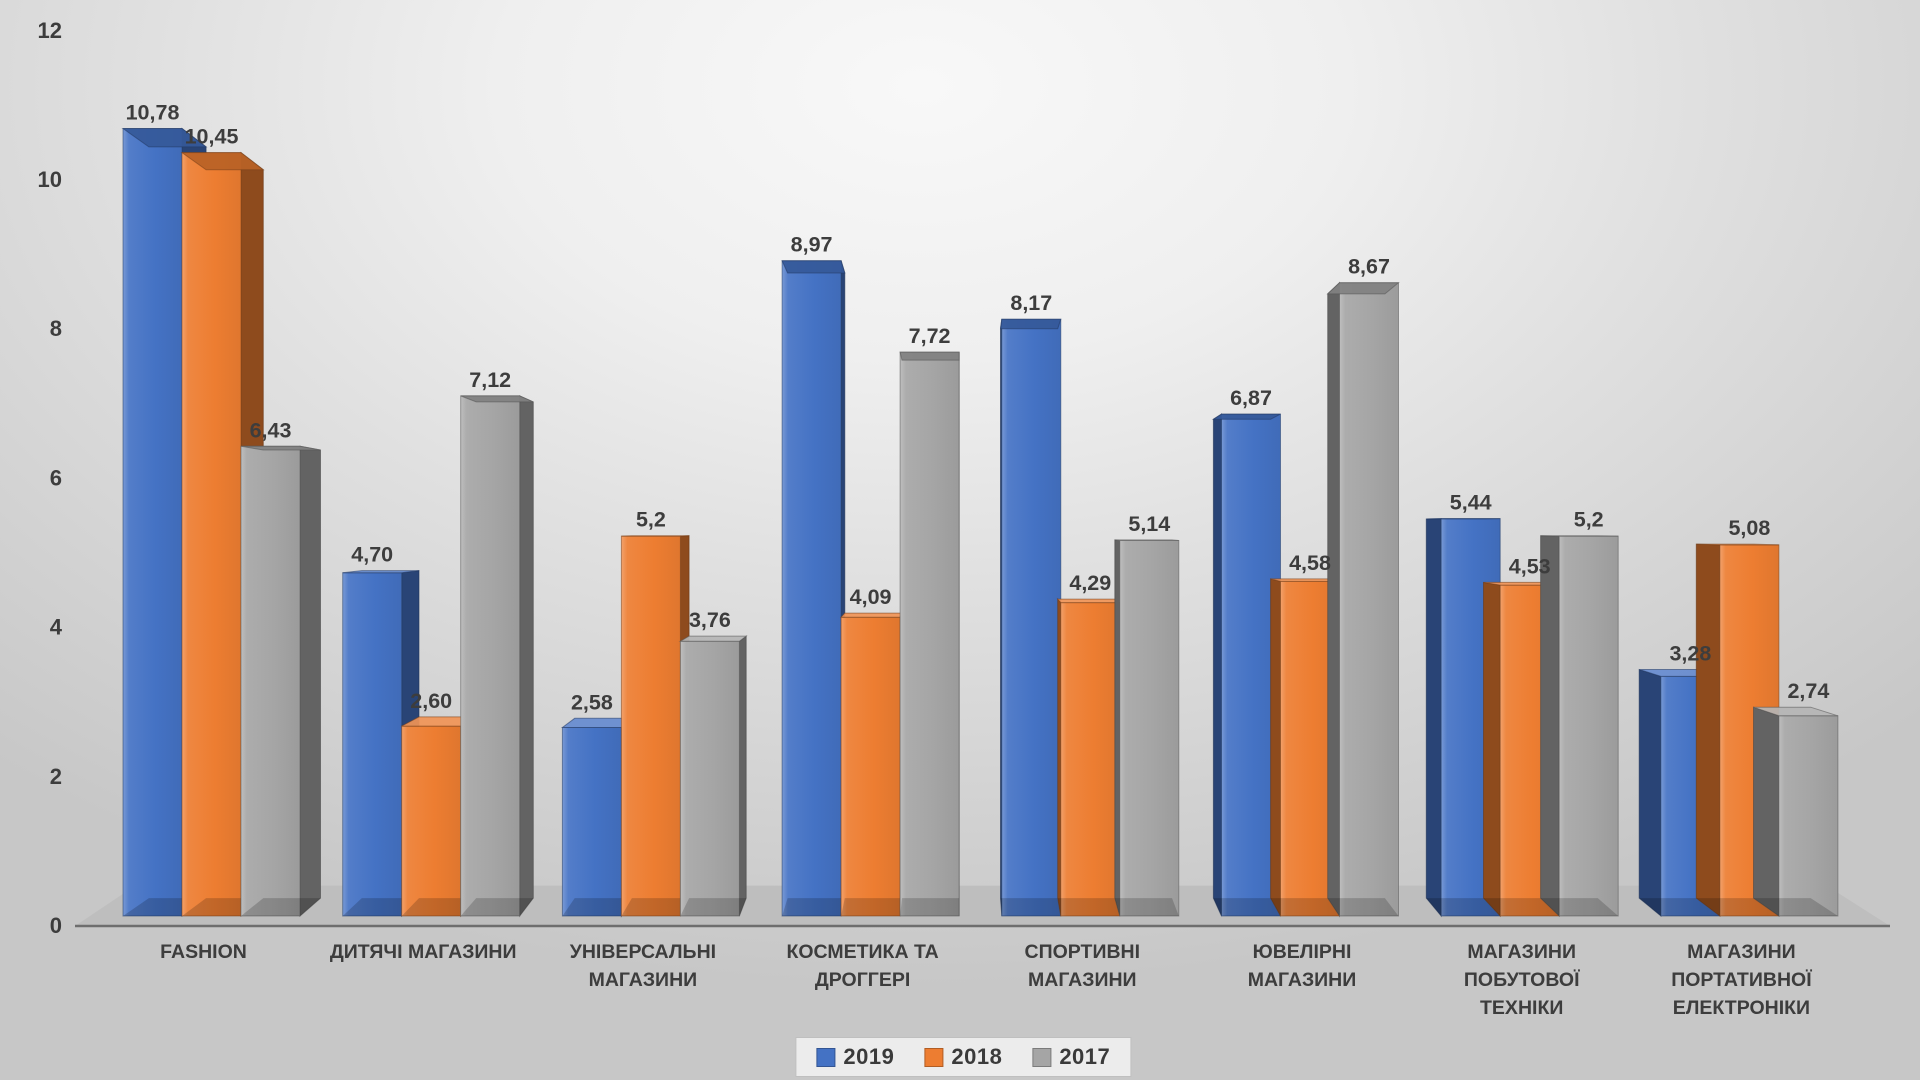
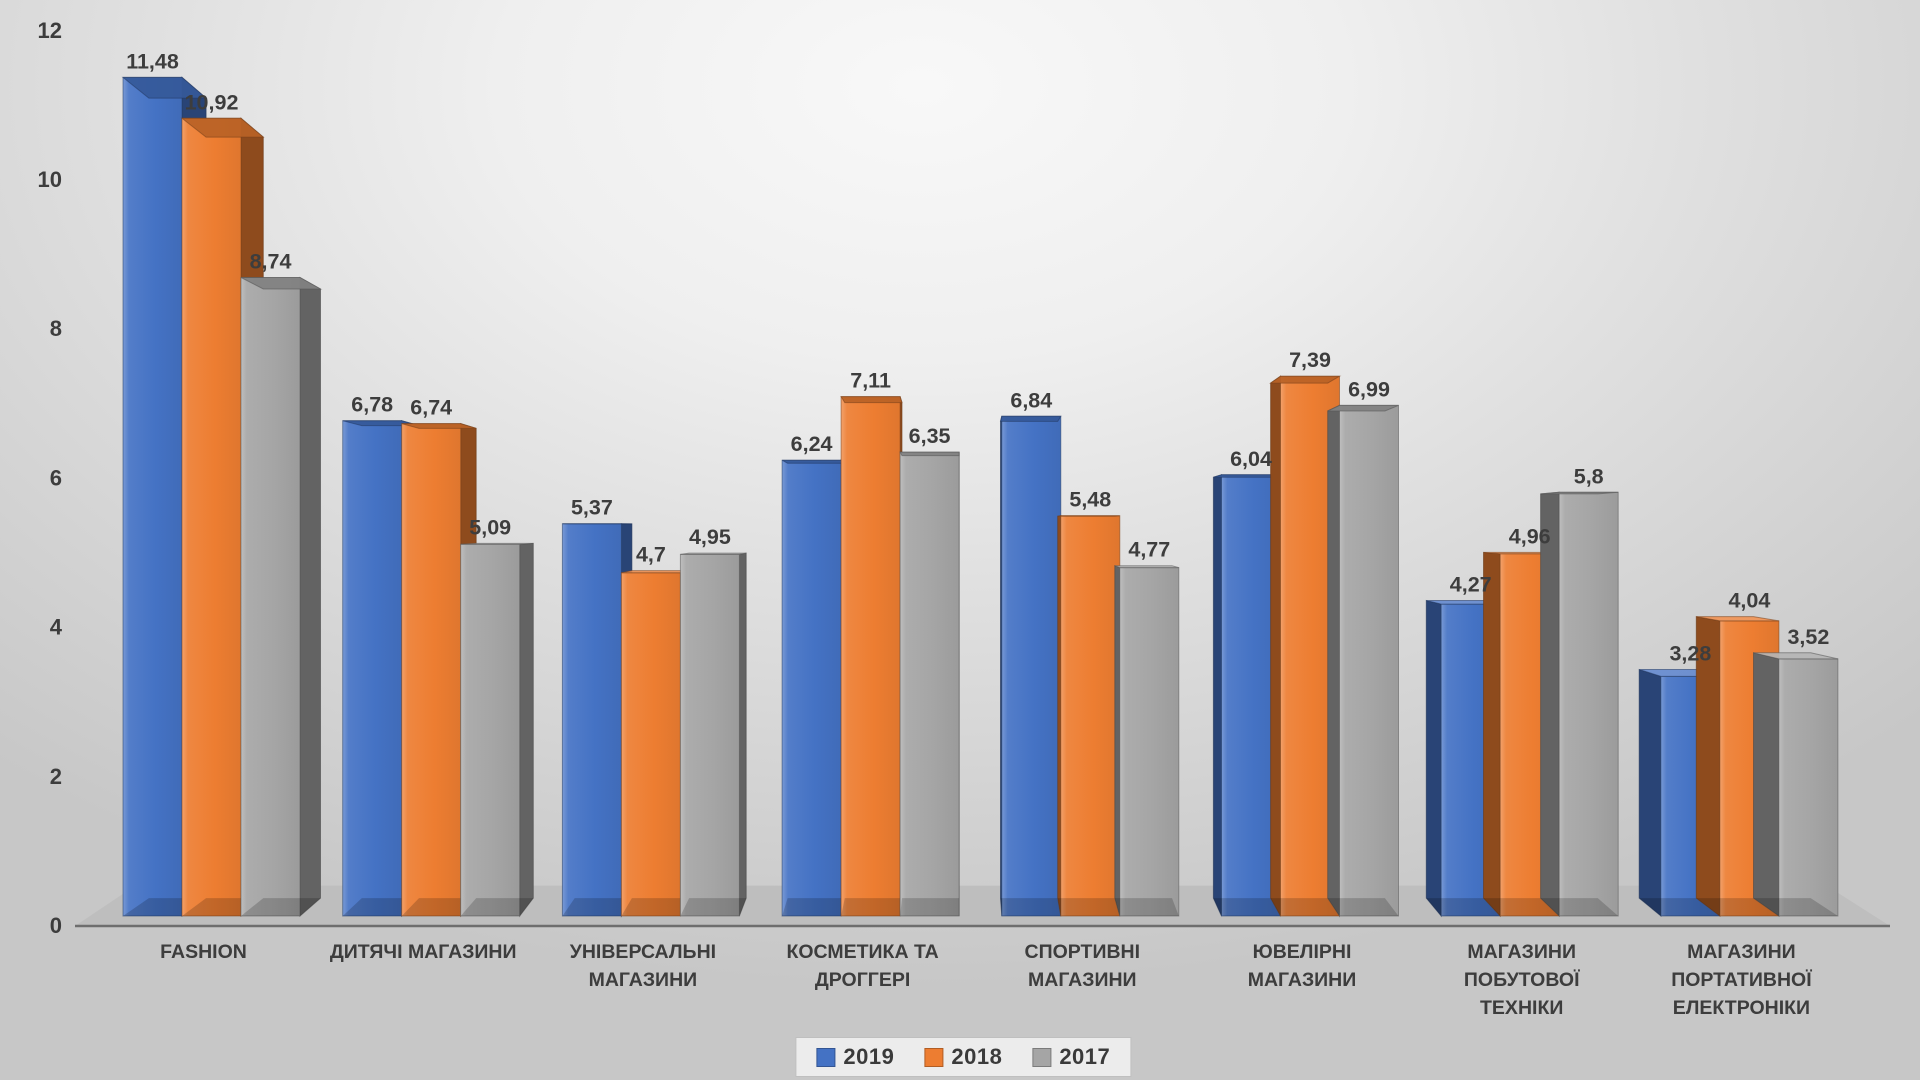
2019/FASHION: 10,78 -> 11,48
2018/FASHION: 10,45 -> 10,92
2017/FASHION: 6,43 -> 8,74
2019/ДИТЯЧІ МАГАЗИНИ: 4,70 -> 6,78
2018/ДИТЯЧІ МАГАЗИНИ: 2,60 -> 6,74
2017/ДИТЯЧІ МАГАЗИНИ: 7,12 -> 5,09
2019/УНІВЕРСАЛЬНІ МАГАЗИНИ: 2,58 -> 5,37
2018/УНІВЕРСАЛЬНІ МАГАЗИНИ: 5,2 -> 4,7
2017/УНІВЕРСАЛЬНІ МАГАЗИНИ: 3,76 -> 4,95
2019/КОСМЕТИКА ТА ДРОГГЕРІ: 8,97 -> 6,24
2018/КОСМЕТИКА ТА ДРОГГЕРІ: 4,09 -> 7,11
2017/КОСМЕТИКА ТА ДРОГГЕРІ: 7,72 -> 6,35
2019/СПОРТИВНІ МАГАЗИНИ: 8,17 -> 6,84
2018/СПОРТИВНІ МАГАЗИНИ: 4,29 -> 5,48
2017/СПОРТИВНІ МАГАЗИНИ: 5,14 -> 4,77
2019/ЮВЕЛІРНІ МАГАЗИНИ: 6,87 -> 6,04
2018/ЮВЕЛІРНІ МАГАЗИНИ: 4,58 -> 7,39
2017/ЮВЕЛІРНІ МАГАЗИНИ: 8,67 -> 6,99
2019/МАГАЗИНИ ПОБУТОВОЇ ТЕХНІКИ: 5,44 -> 4,27
2018/МАГАЗИНИ ПОБУТОВОЇ ТЕХНІКИ: 4,53 -> 4,96
2017/МАГАЗИНИ ПОБУТОВОЇ ТЕХНІКИ: 5,2 -> 5,8
2018/МАГАЗИНИ ПОРТАТИВНОЇ ЕЛЕКТРОНІКИ: 5,08 -> 4,04
2017/МАГАЗИНИ ПОРТАТИВНОЇ ЕЛЕКТРОНІКИ: 2,74 -> 3,52
